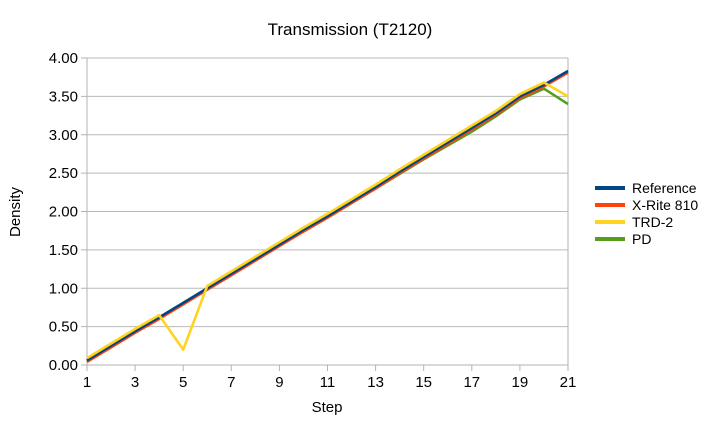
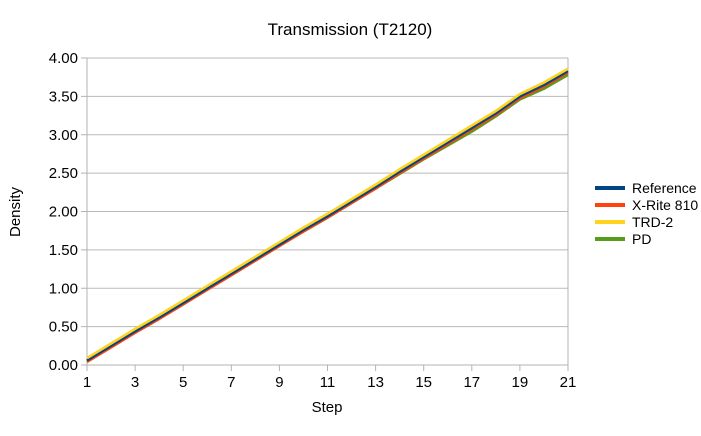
TRD-2/5: 0.2 -> 0.8
TRD-2/21: 3.5 -> 3.9
PD/21: 3.4 -> 3.8
